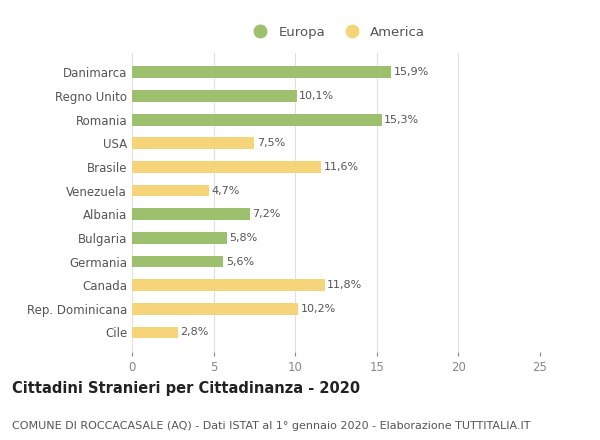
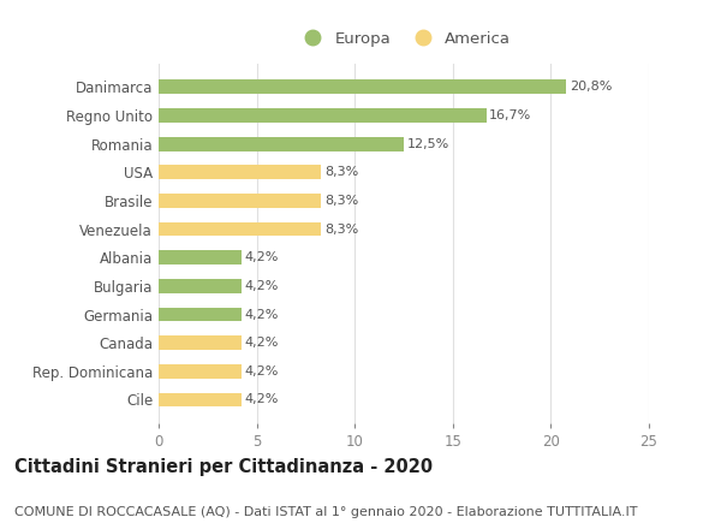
Danimarca: 15,9% -> 20,8%
Regno Unito: 10,1% -> 16,7%
Romania: 15,3% -> 12,5%
USA: 7,5% -> 8,3%
Brasile: 11,6% -> 8,3%
Venezuela: 4,7% -> 8,3%
Albania: 7,2% -> 4,2%
Bulgaria: 5,8% -> 4,2%
Germania: 5,6% -> 4,2%
Canada: 11,8% -> 4,2%
Rep. Dominicana: 10,2% -> 4,2%
Cile: 2,8% -> 4,2%
